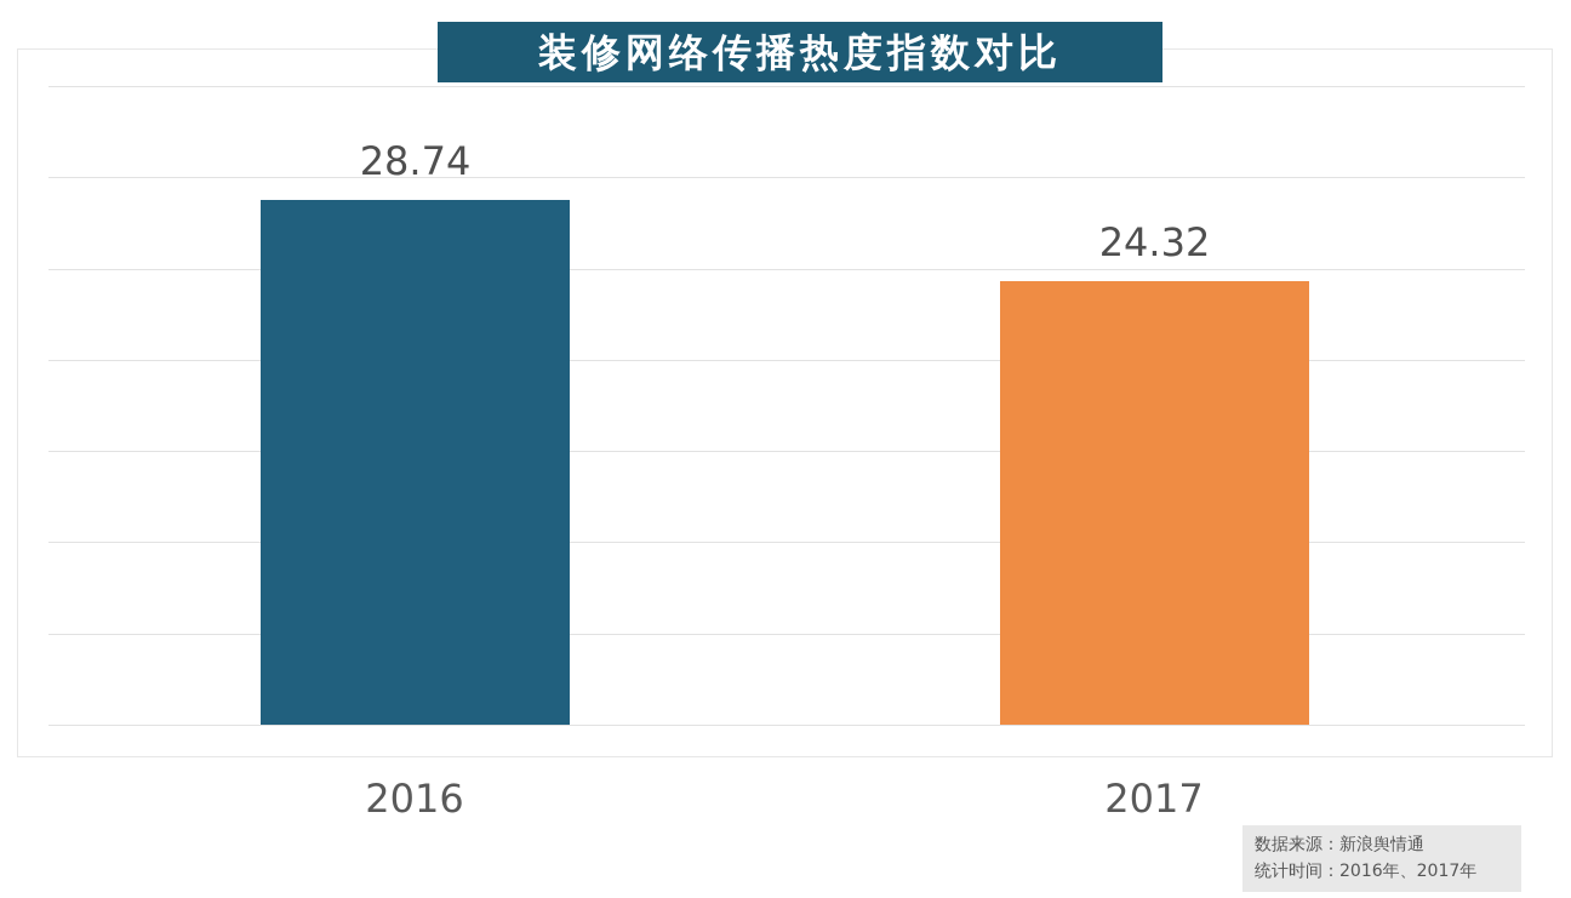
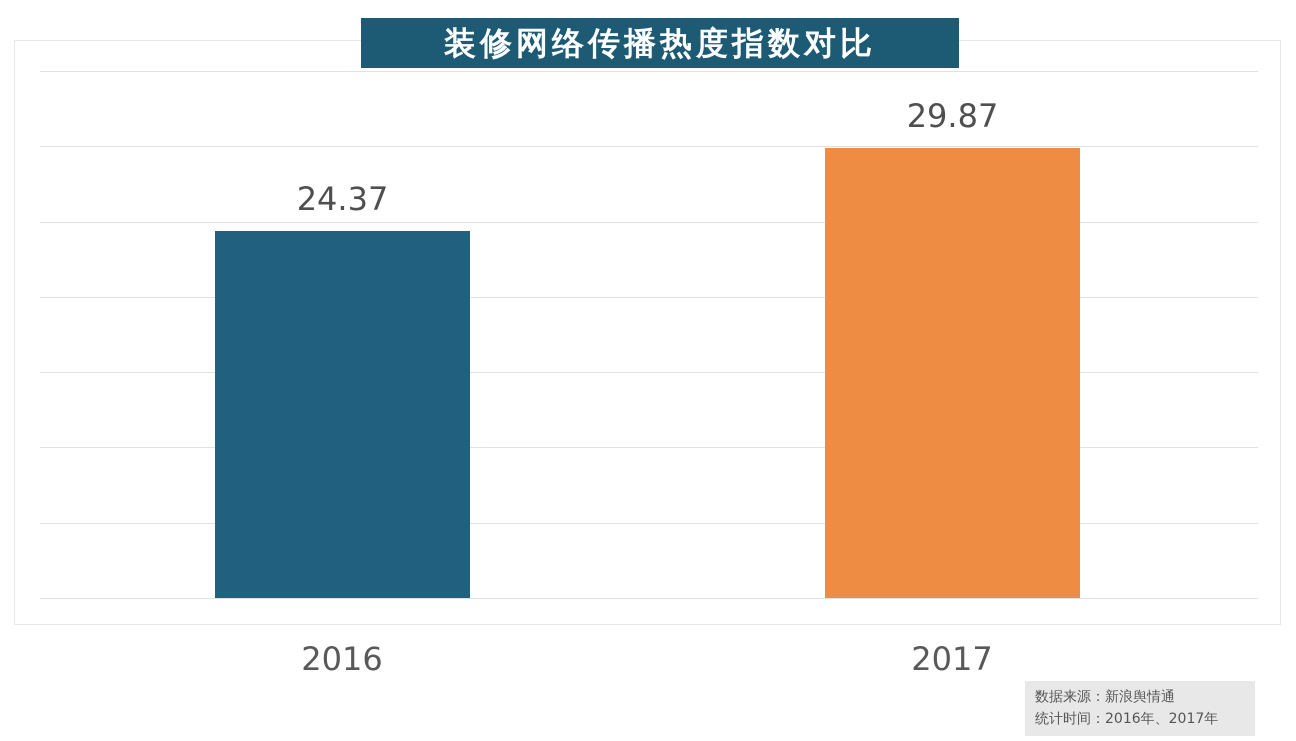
2016: 28.74 -> 24.37
2017: 24.32 -> 29.87
